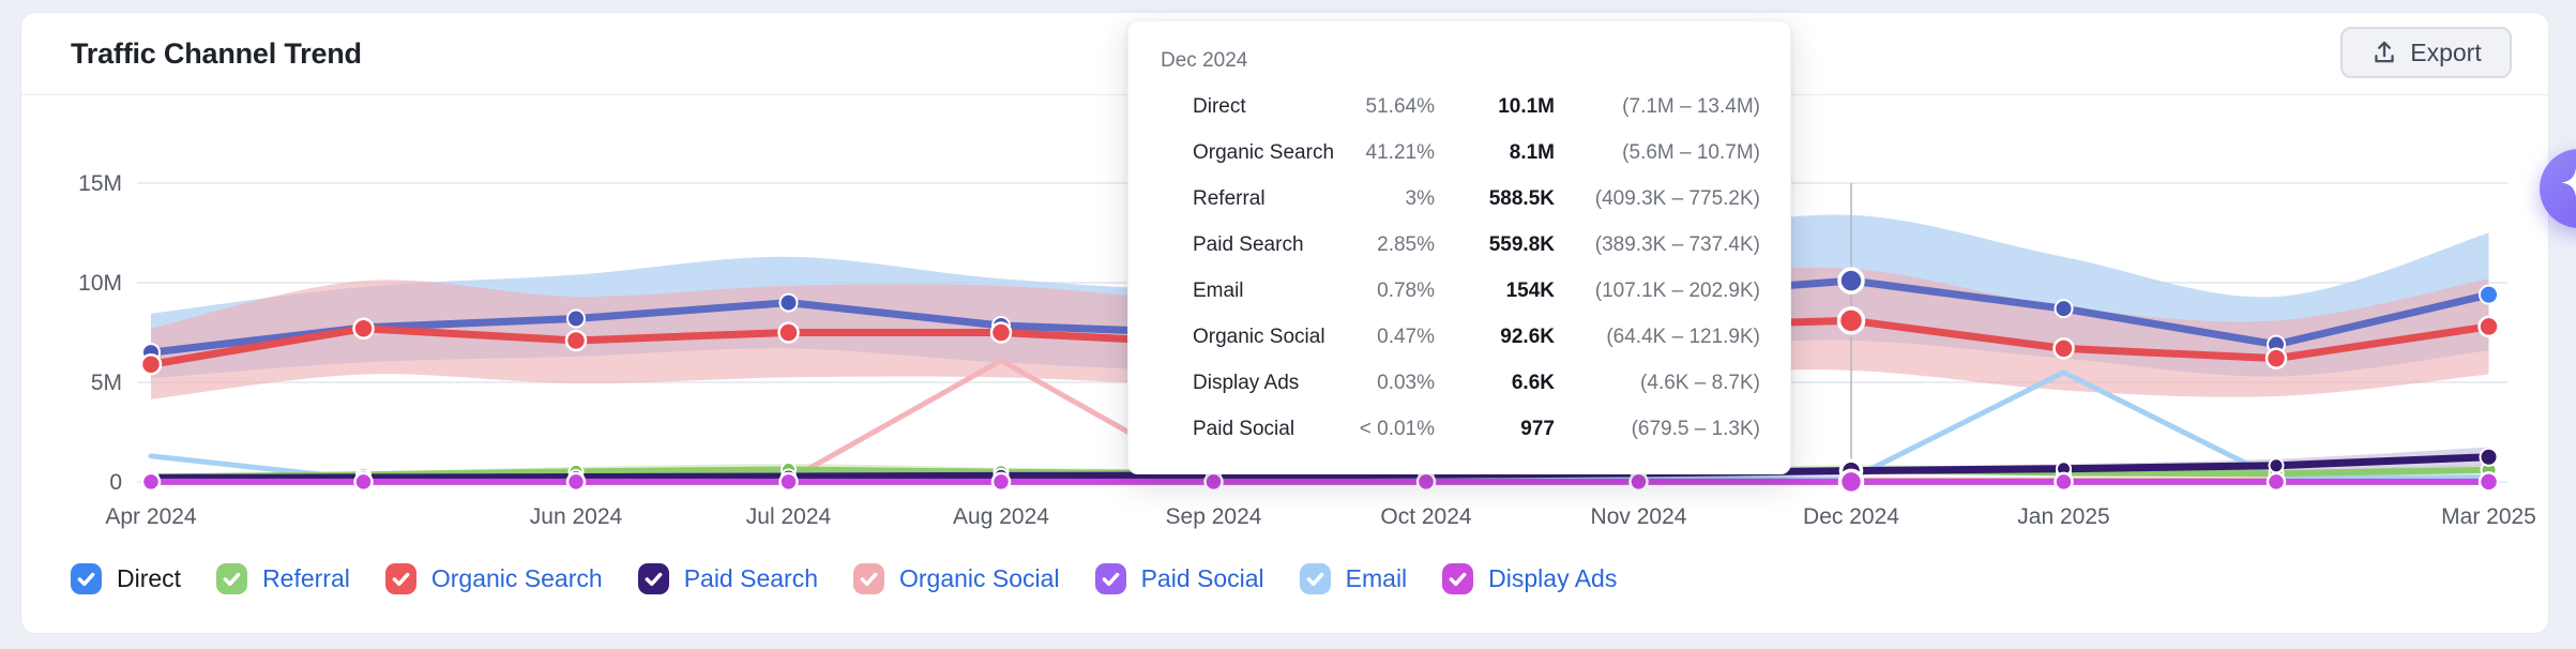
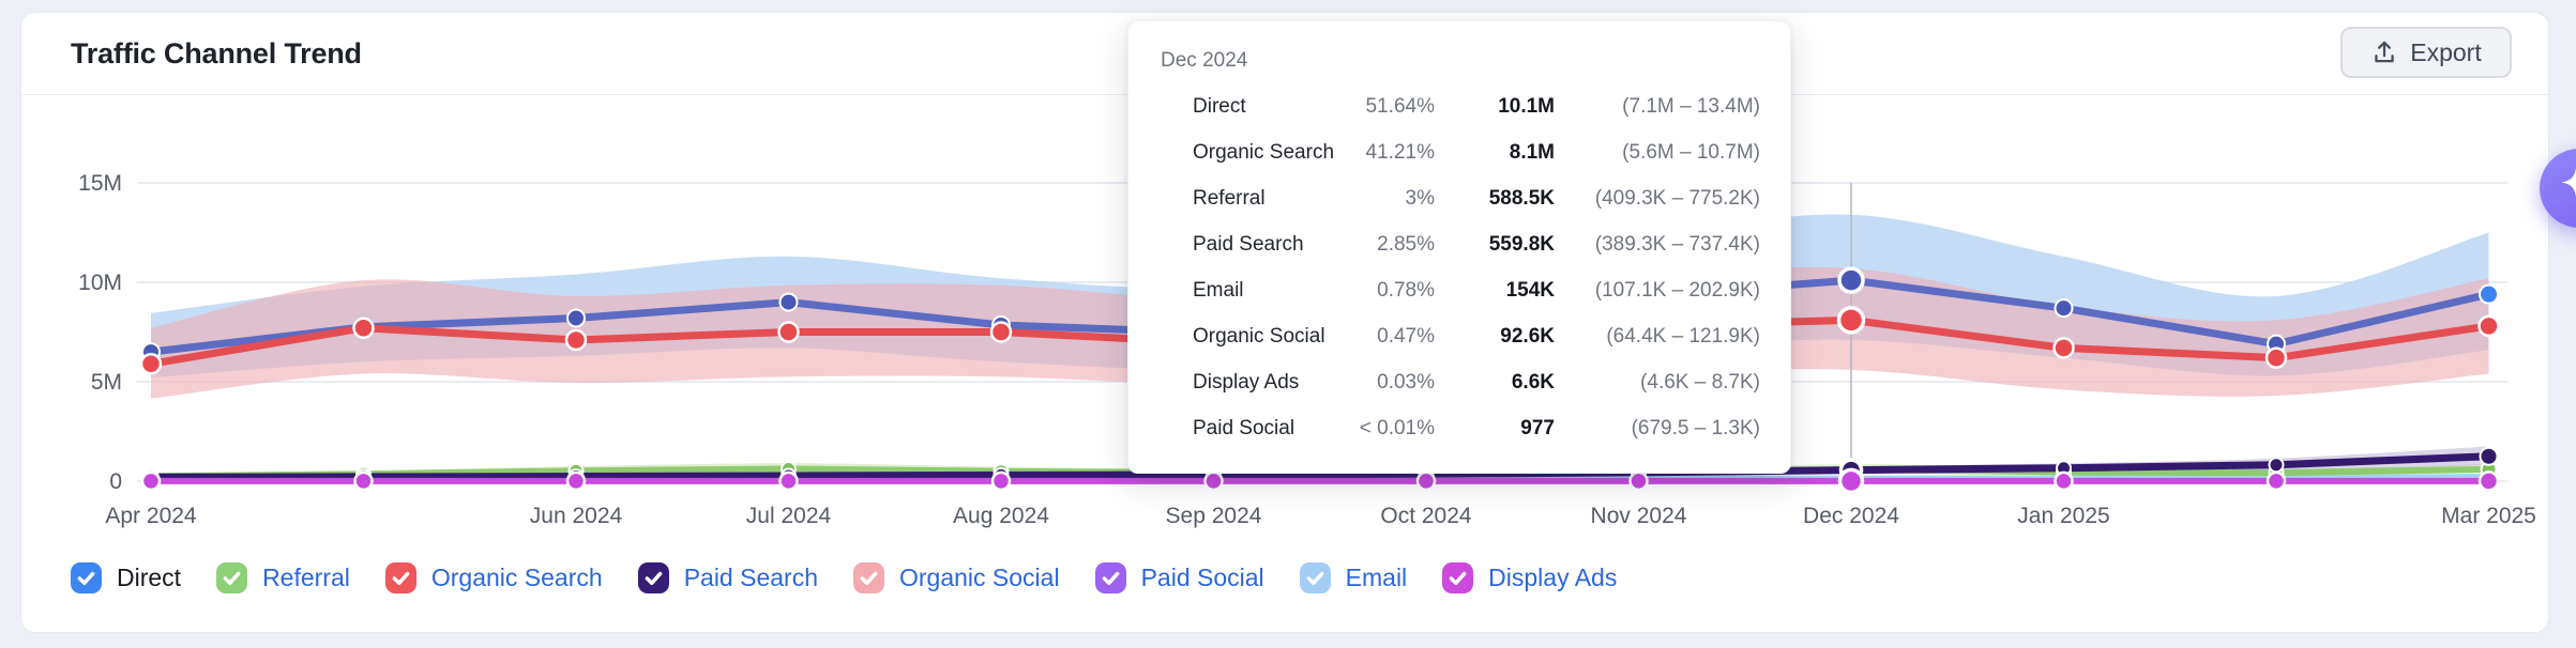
Email/Apr 2024: 1.3M -> 0.1M
Organic Social/Aug 2024: 6.1M -> 0.1M
Email/Jan 2025: 5.5M -> 0.2M
